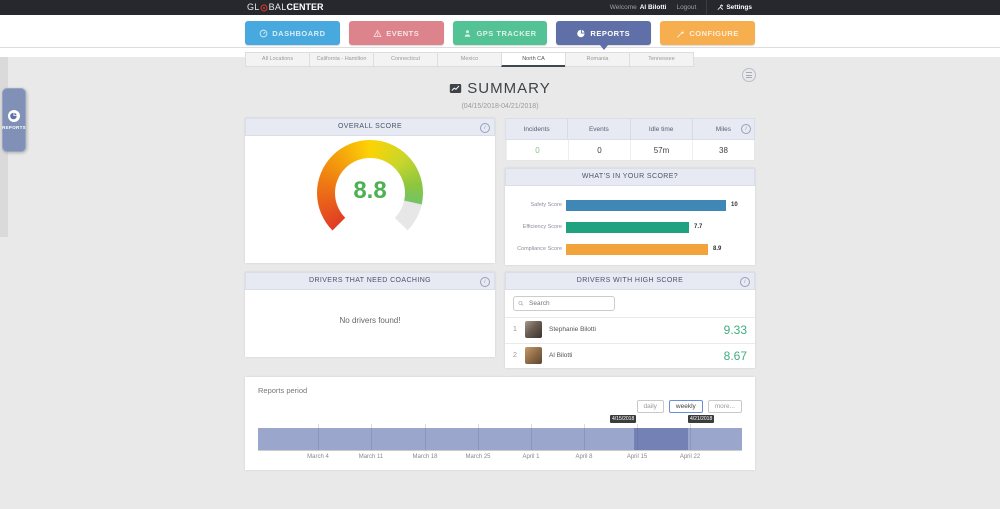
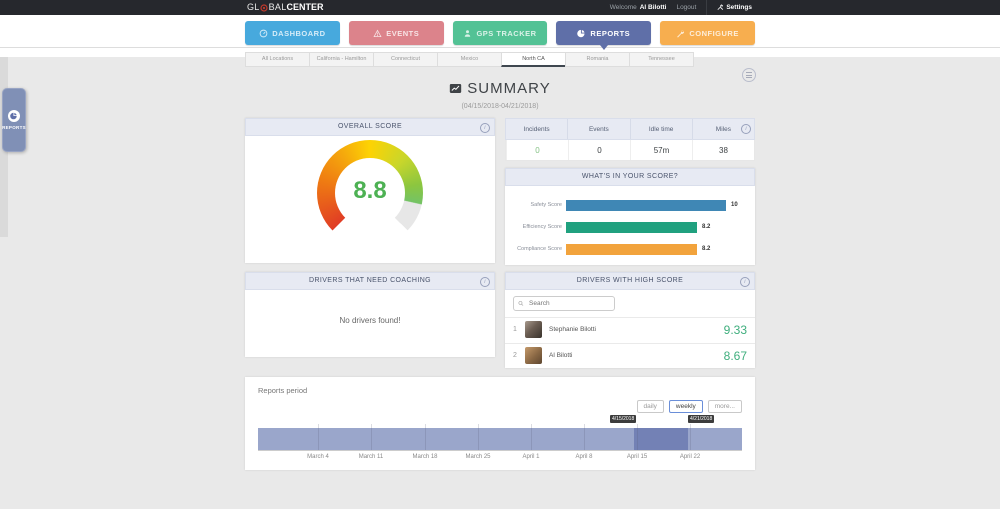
WHAT'S IN YOUR SCORE?/Efficiency Score: 7.7 -> 8.2
WHAT'S IN YOUR SCORE?/Compliance Score: 8.9 -> 8.2
